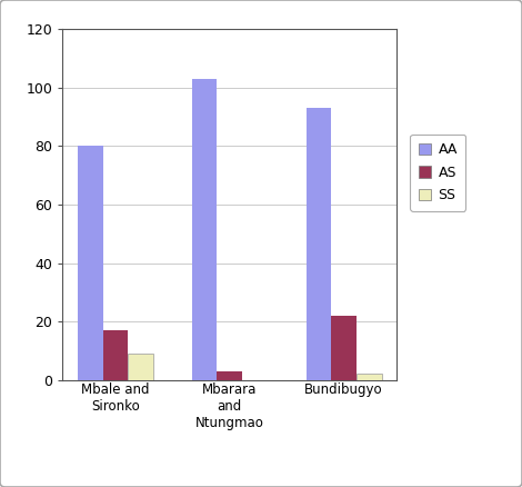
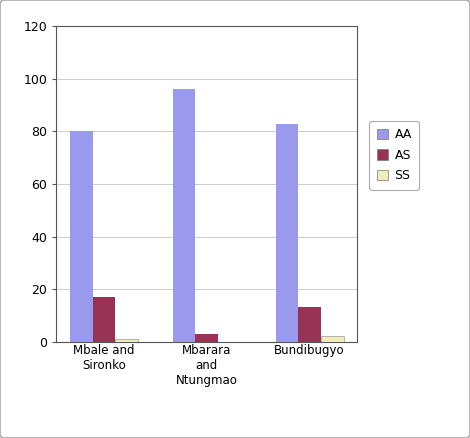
SS/Mbale and Sironko: 9 -> 1
AA/Mbarara and Ntungmao: 103 -> 96
AA/Bundibugyo: 93 -> 83
AS/Bundibugyo: 22 -> 13
